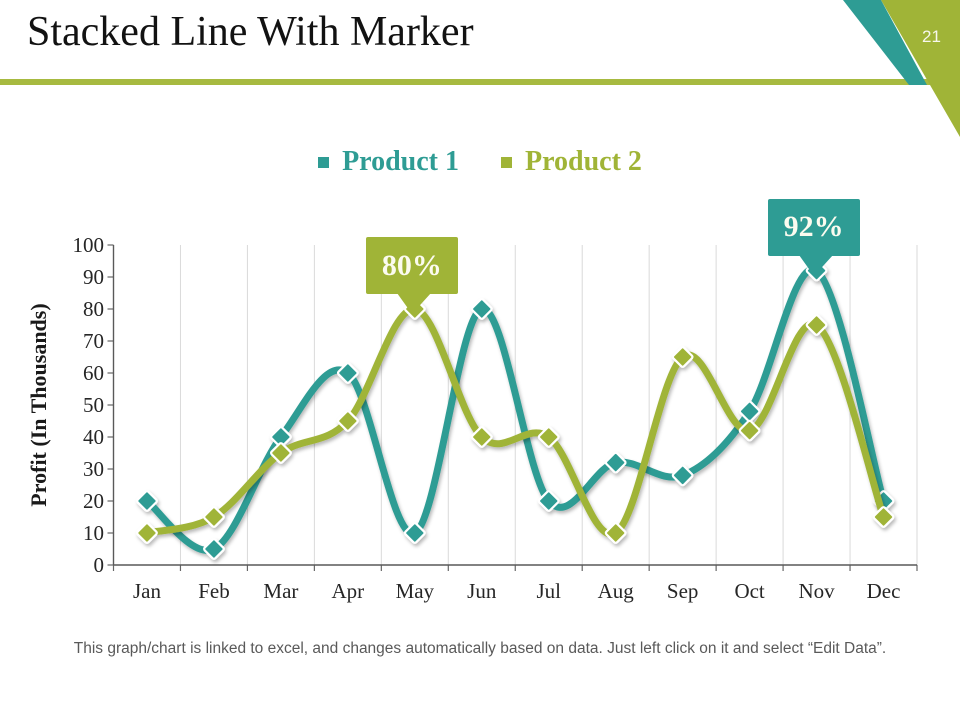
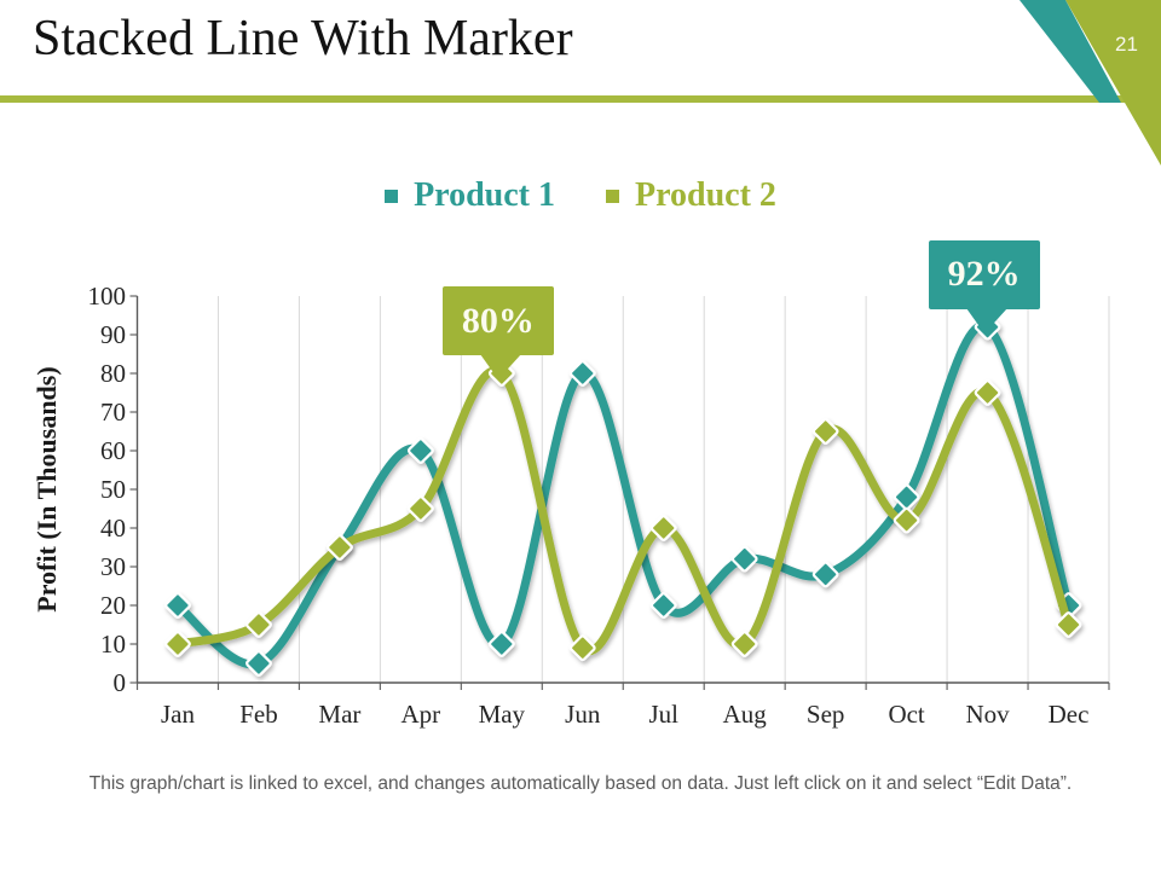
Product 1/Mar: 40 -> 35
Product 2/Jun: 40 -> 9
